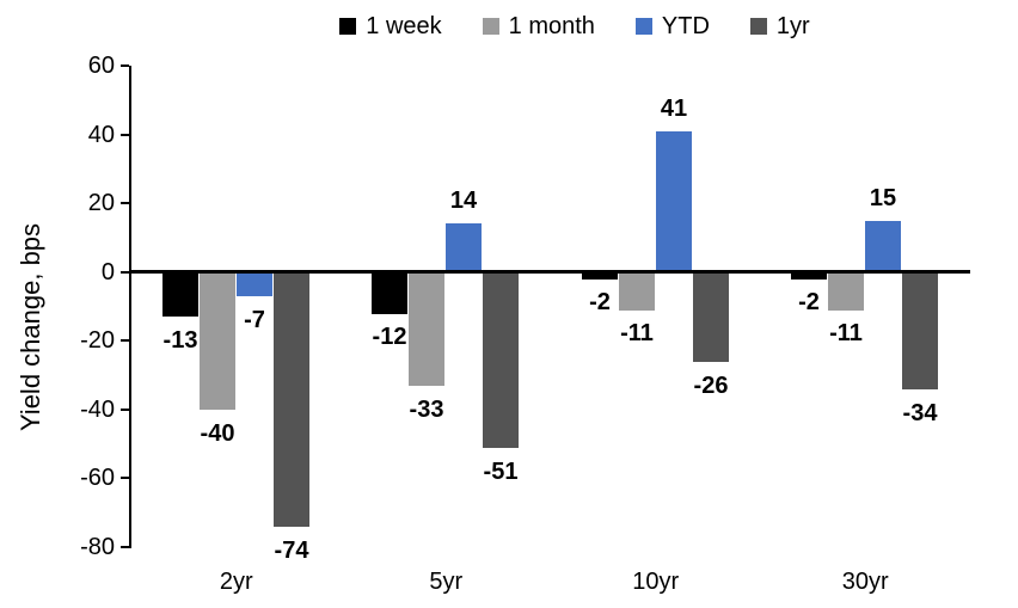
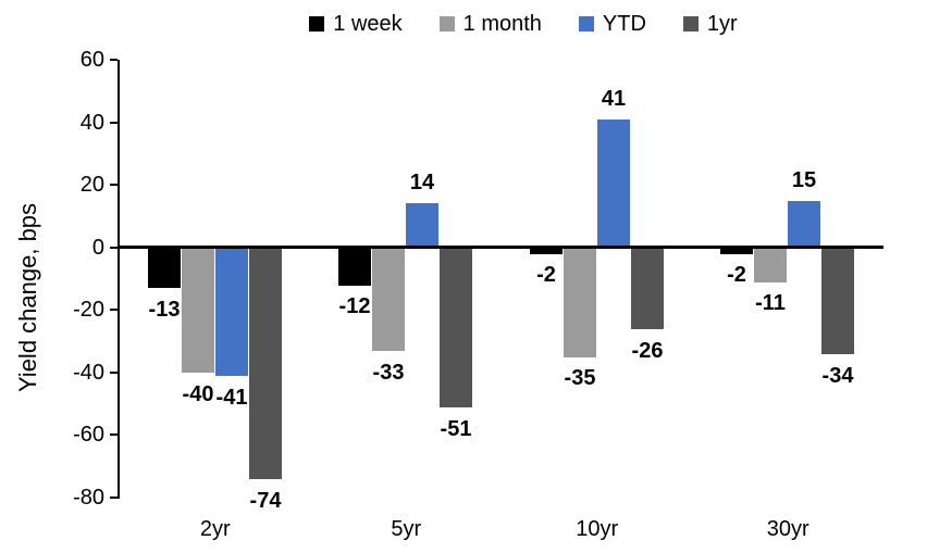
YTD/2yr: -7 -> -41
1 month/10yr: -11 -> -35
